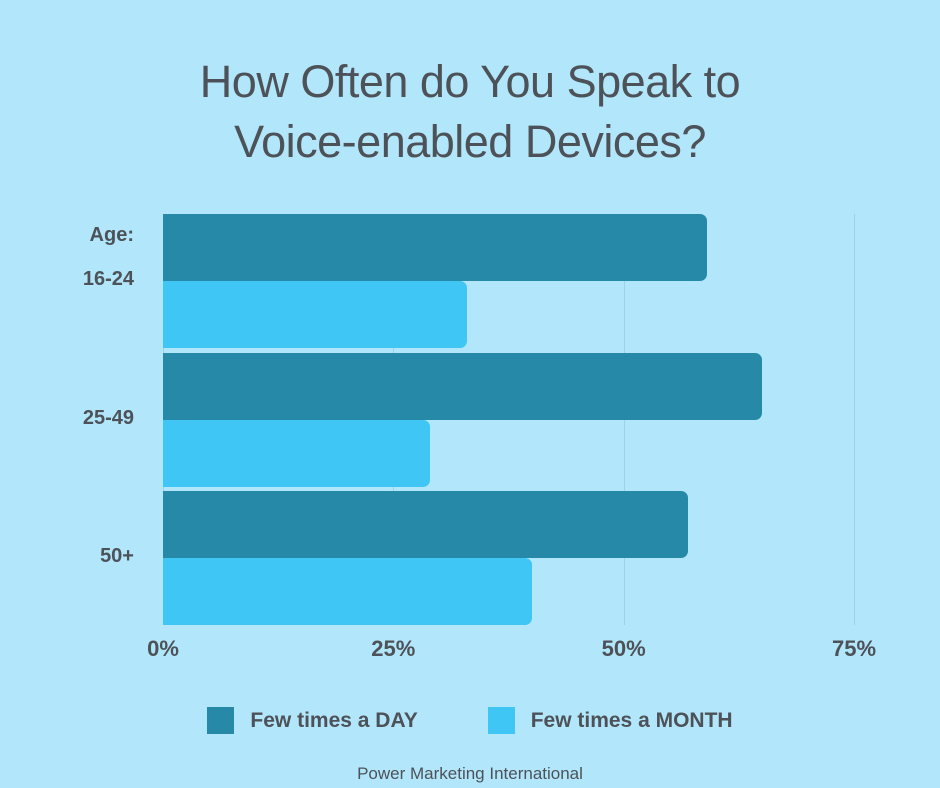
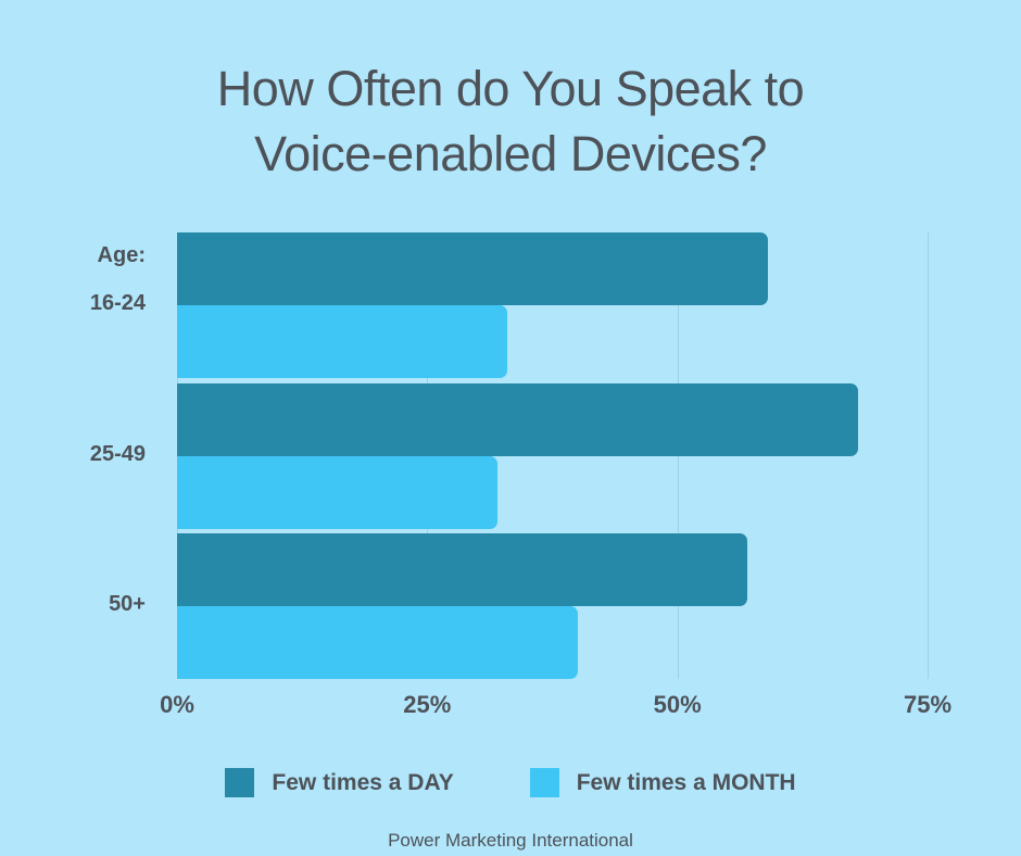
Few times a DAY/25-49: 65% -> 68%
Few times a MONTH/25-49: 29% -> 32%
